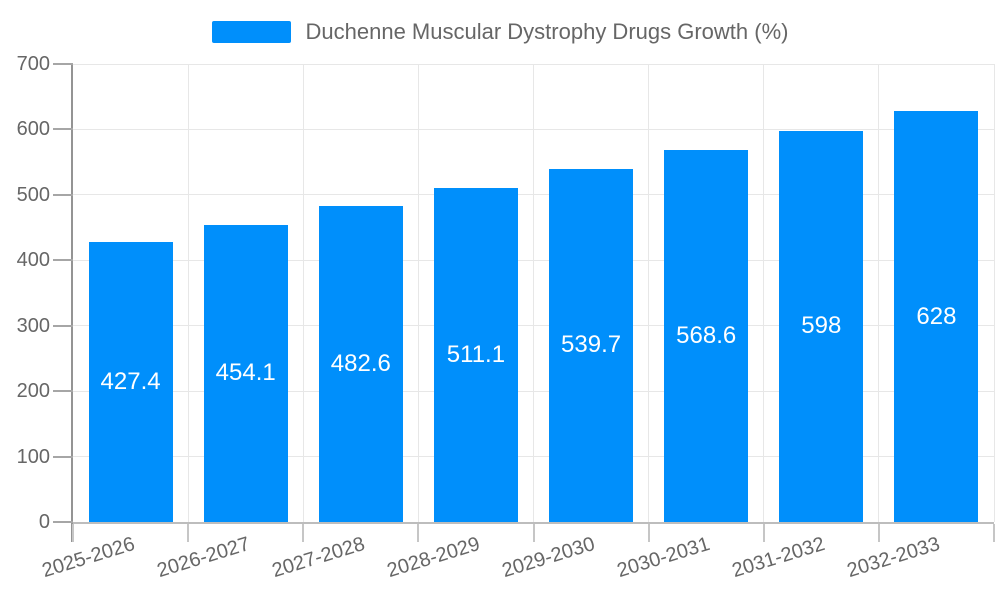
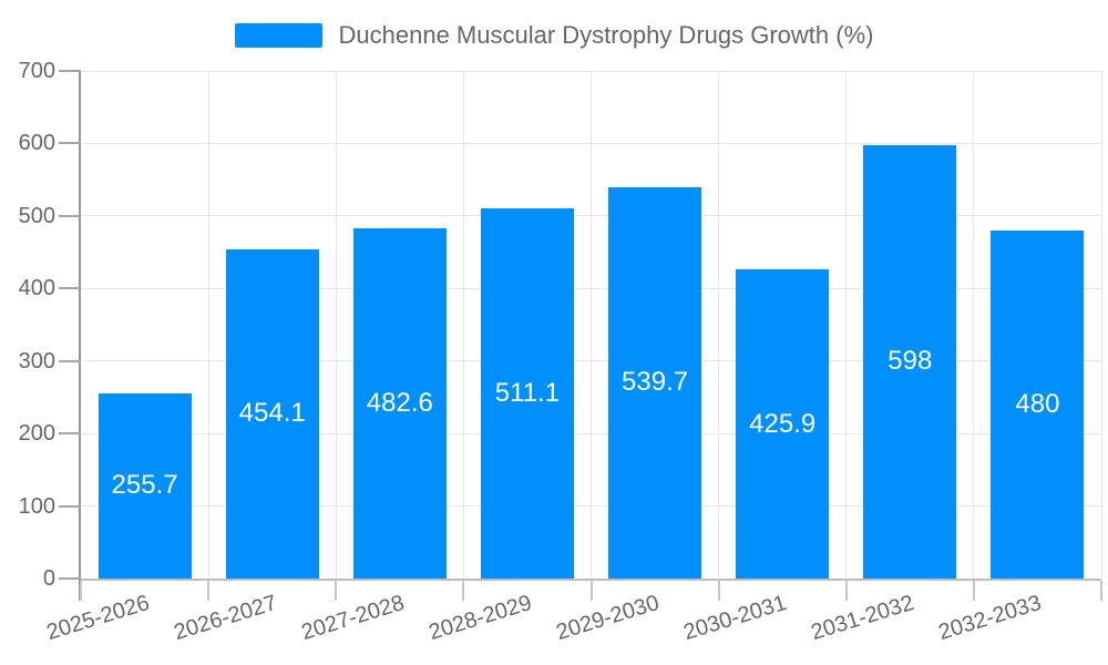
2025-2026: 427.4 -> 255.7
2030-2031: 568.6 -> 425.9
2032-2033: 628 -> 480
